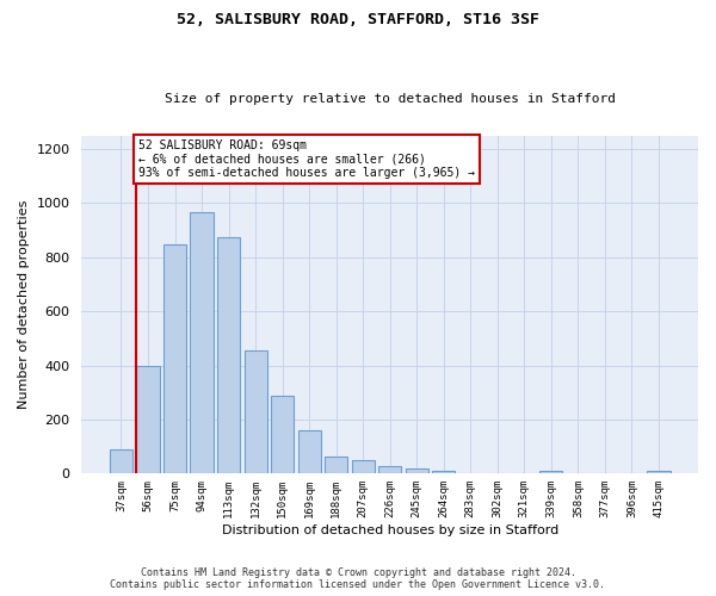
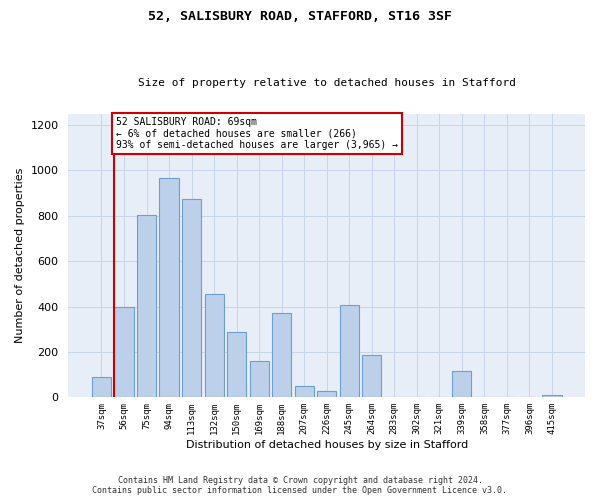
75sqm: 850 -> 805
188sqm: 65 -> 370
245sqm: 20 -> 405
264sqm: 10 -> 185
339sqm: 12 -> 115
